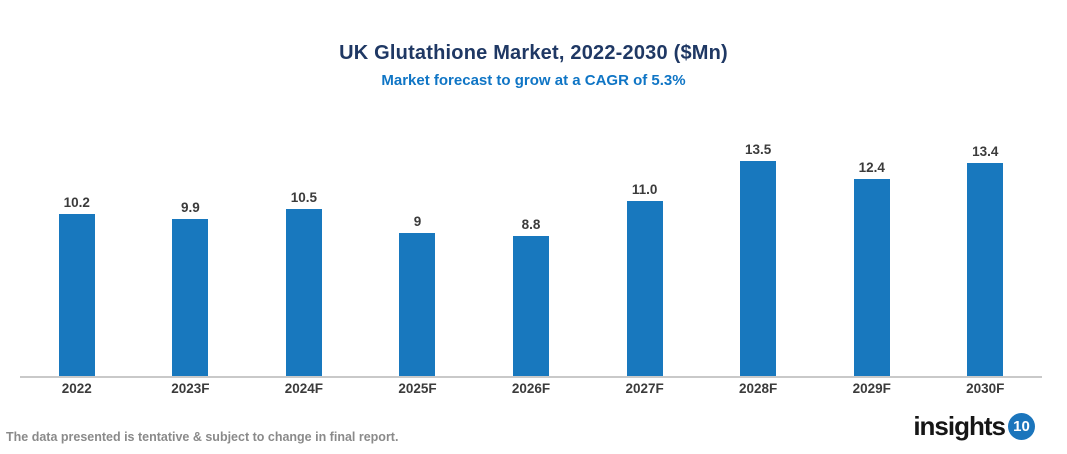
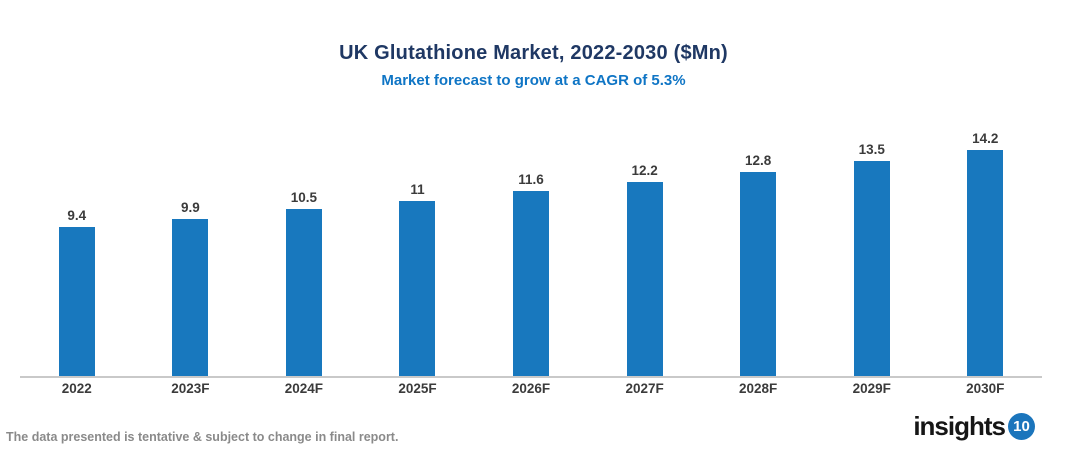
2022: 10.2 -> 9.4
2025F: 9 -> 11
2026F: 8.8 -> 11.6
2027F: 11.0 -> 12.2
2028F: 13.5 -> 12.8
2029F: 12.4 -> 13.5
2030F: 13.4 -> 14.2
